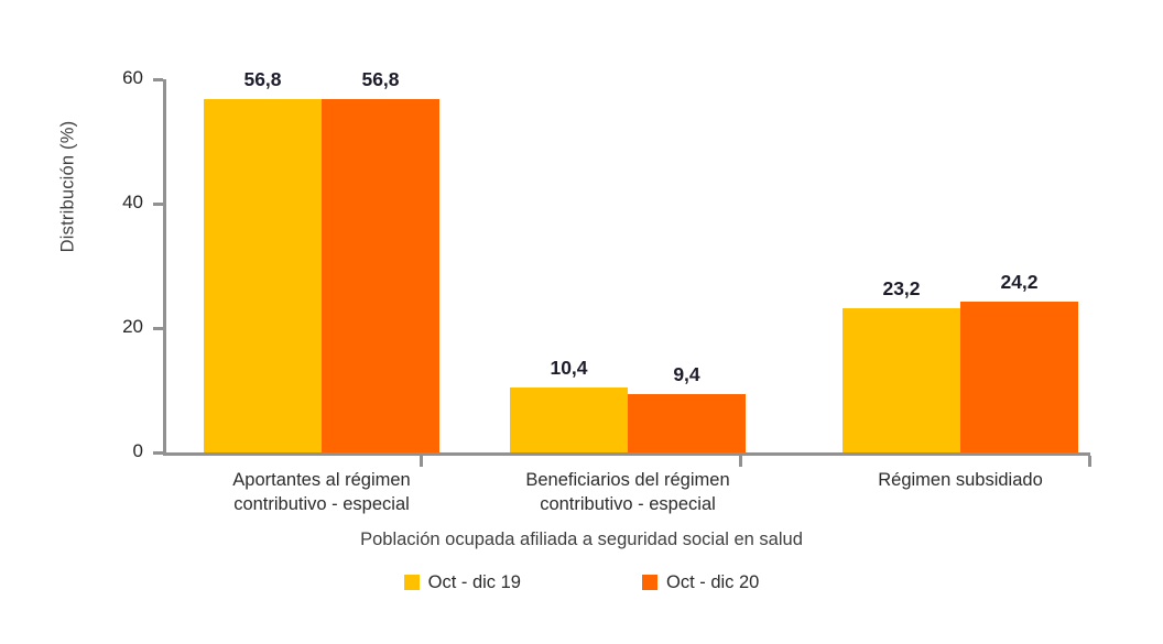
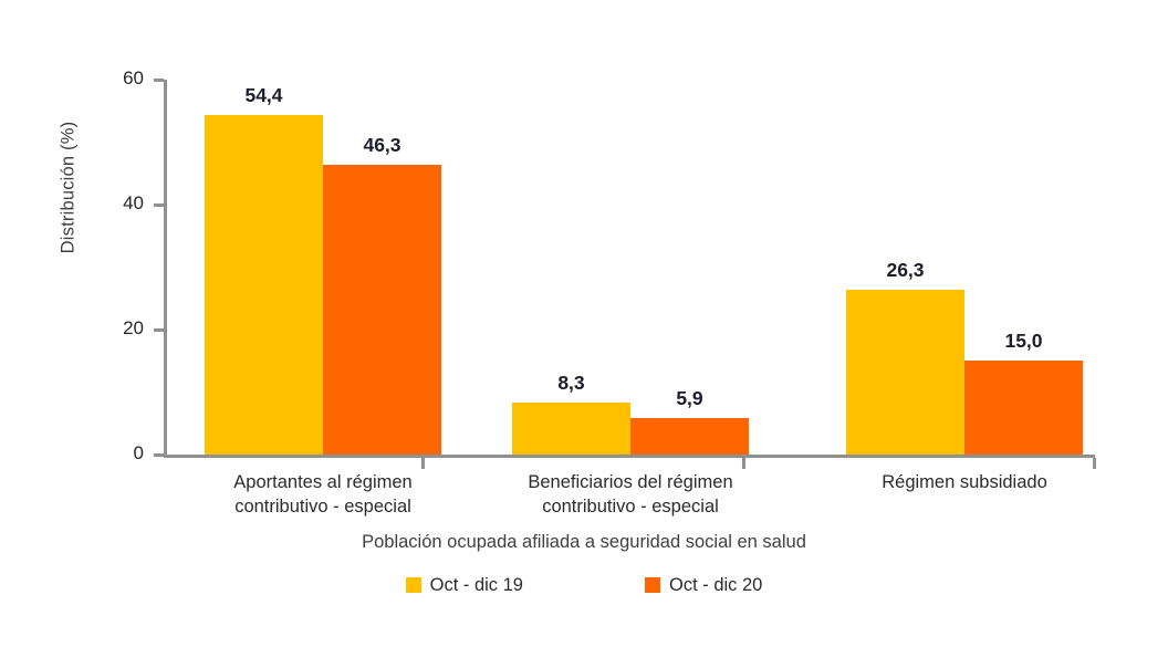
Oct - dic 19/Aportantes al régimen contributivo - especial: 56,8 -> 54,4
Oct - dic 20/Aportantes al régimen contributivo - especial: 56,8 -> 46,3
Oct - dic 19/Beneficiarios del régimen contributivo - especial: 10,4 -> 8,3
Oct - dic 20/Beneficiarios del régimen contributivo - especial: 9,4 -> 5,9
Oct - dic 19/Régimen subsidiado: 23,2 -> 26,3
Oct - dic 20/Régimen subsidiado: 24,2 -> 15,0
